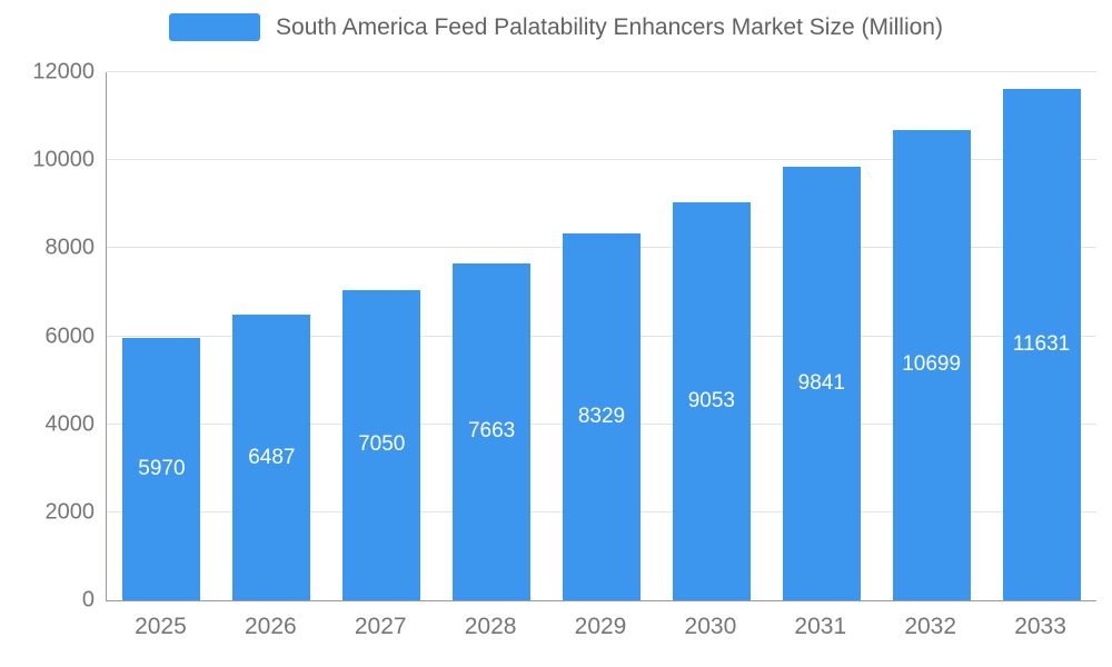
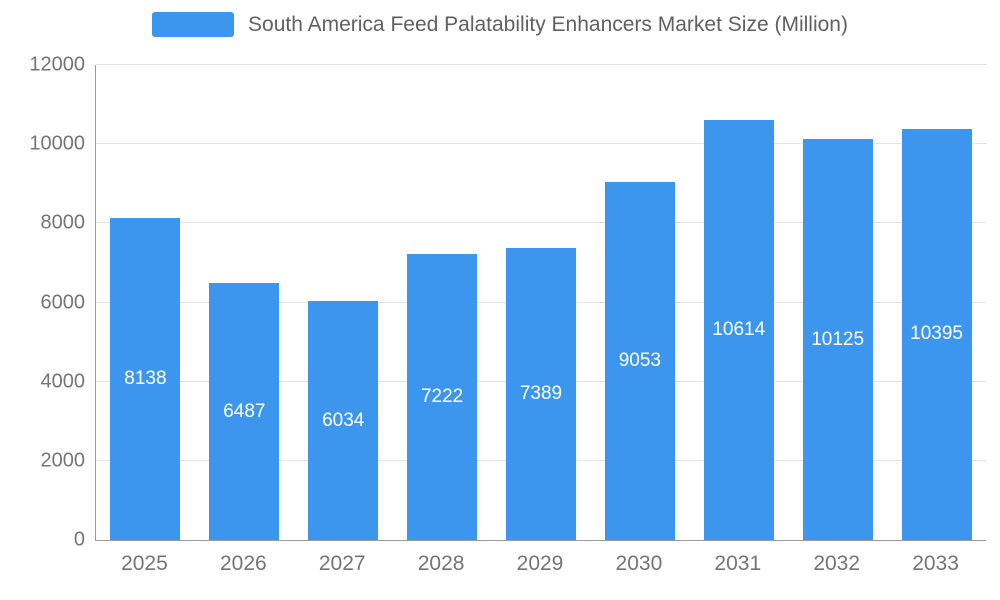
2025: 5970 -> 8138
2027: 7050 -> 6034
2028: 7663 -> 7222
2029: 8329 -> 7389
2031: 9841 -> 10614
2032: 10699 -> 10125
2033: 11631 -> 10395
